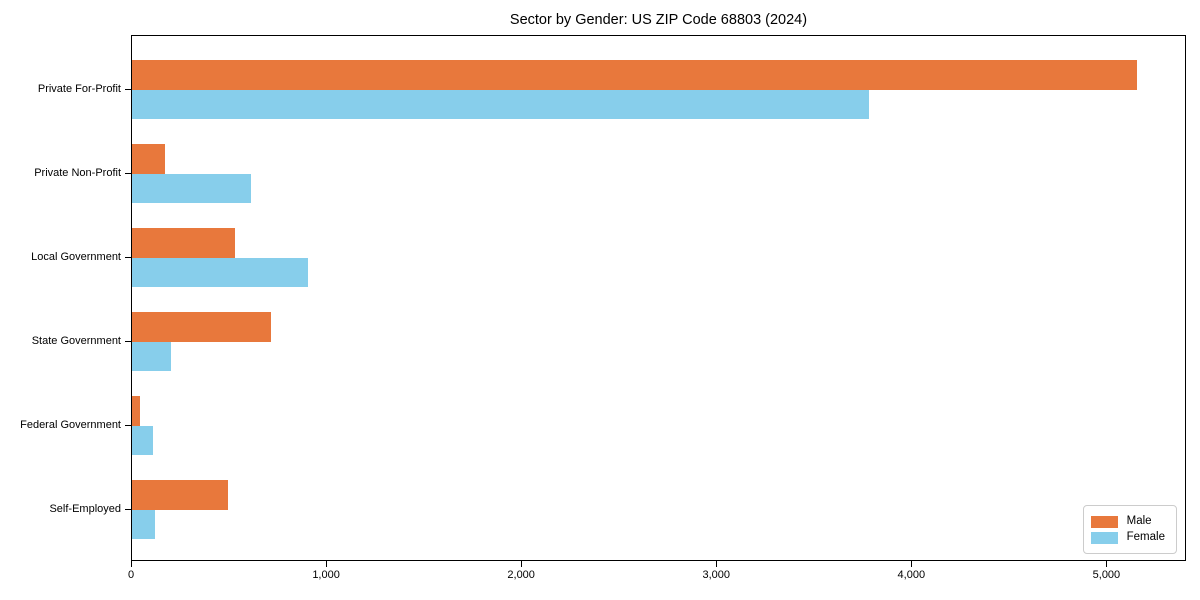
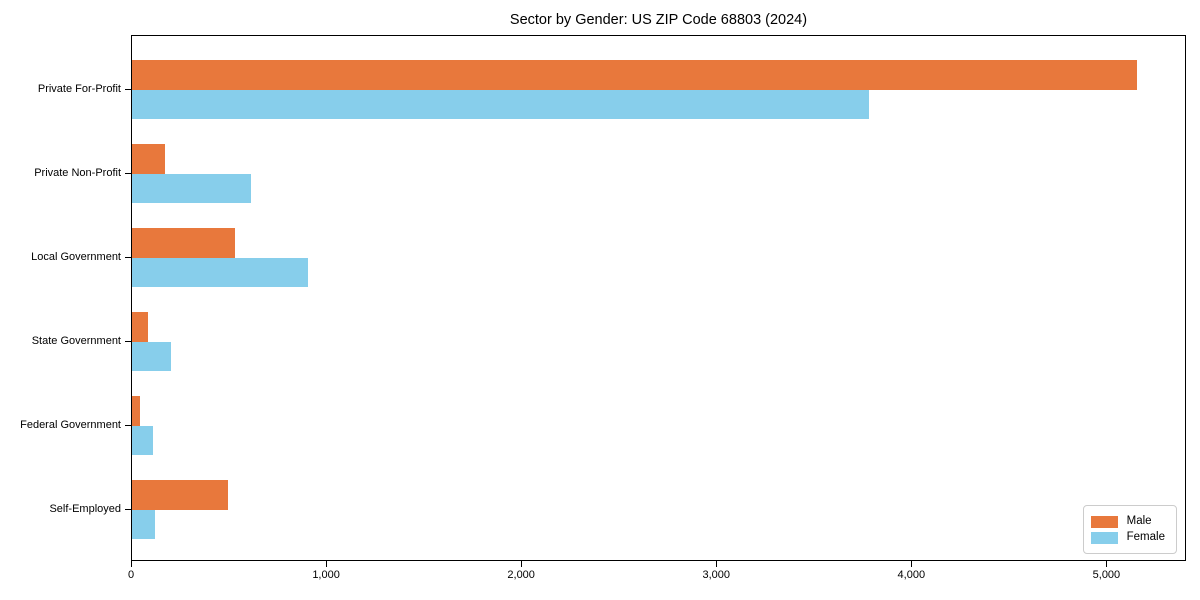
Male/State Government: 710 -> 80
